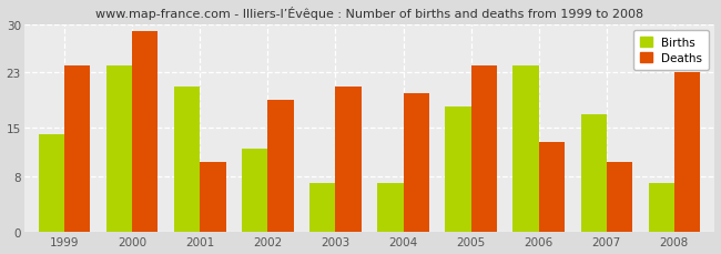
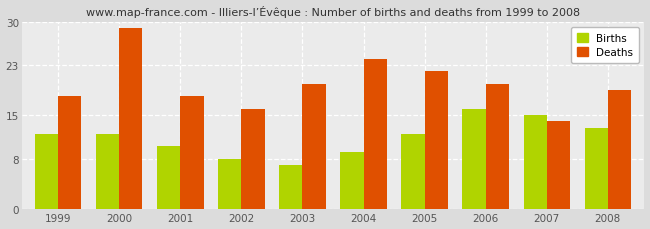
Births/1999: 14 -> 12
Deaths/1999: 24 -> 18
Births/2000: 24 -> 12
Births/2001: 21 -> 10
Deaths/2001: 10 -> 18
Births/2002: 12 -> 8
Deaths/2002: 19 -> 16
Deaths/2003: 21 -> 20
Births/2004: 7 -> 9
Deaths/2004: 20 -> 24
Births/2005: 18 -> 12
Deaths/2005: 24 -> 22
Births/2006: 24 -> 16
Deaths/2006: 13 -> 20
Births/2007: 17 -> 15
Deaths/2007: 10 -> 14
Births/2008: 7 -> 13
Deaths/2008: 23 -> 19
